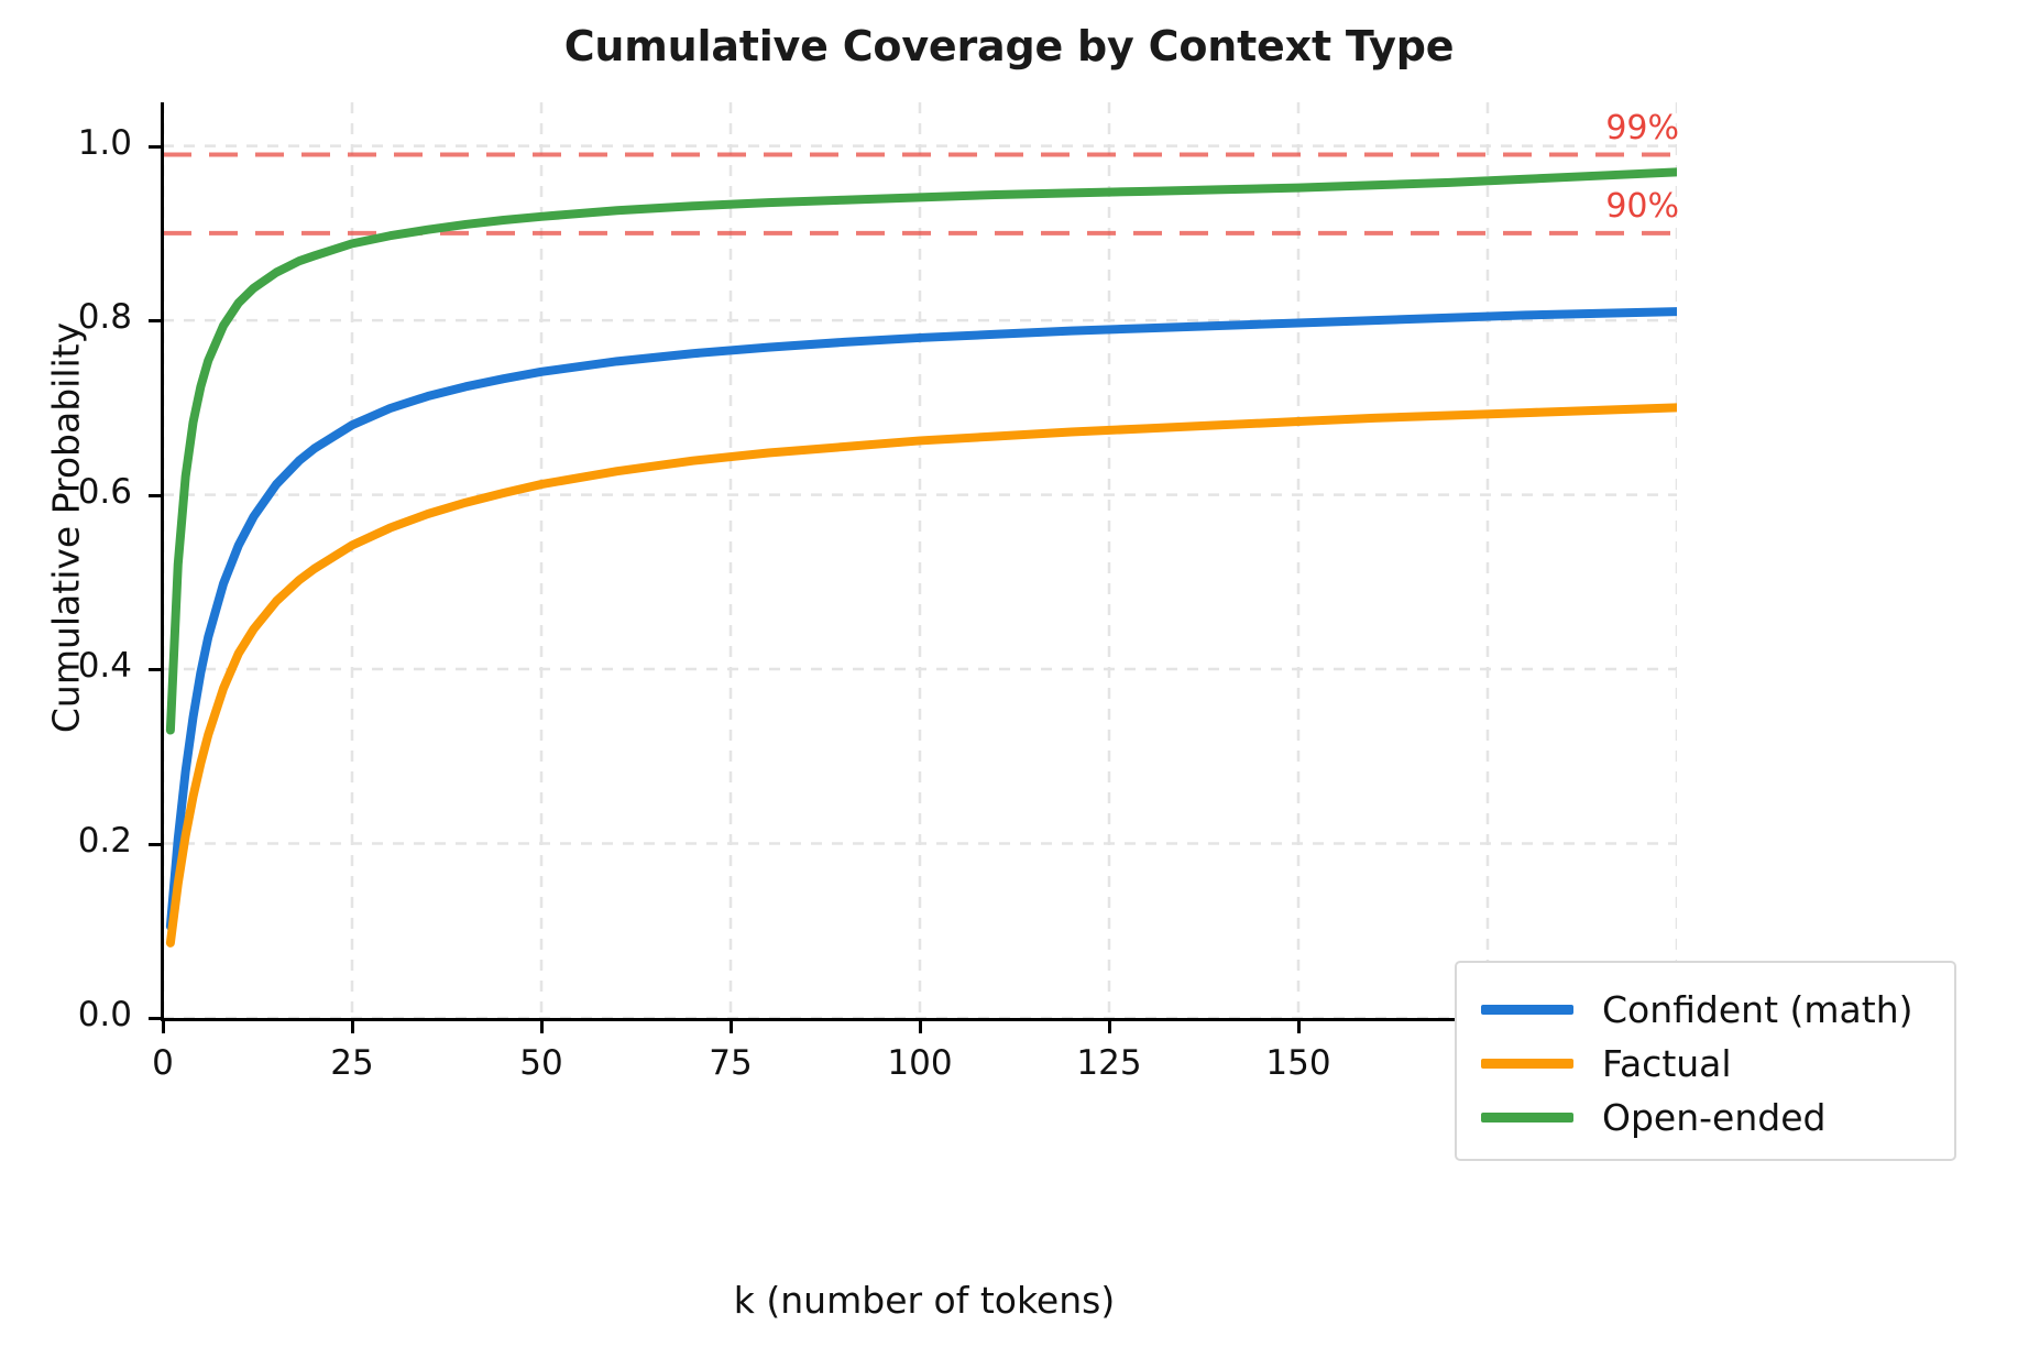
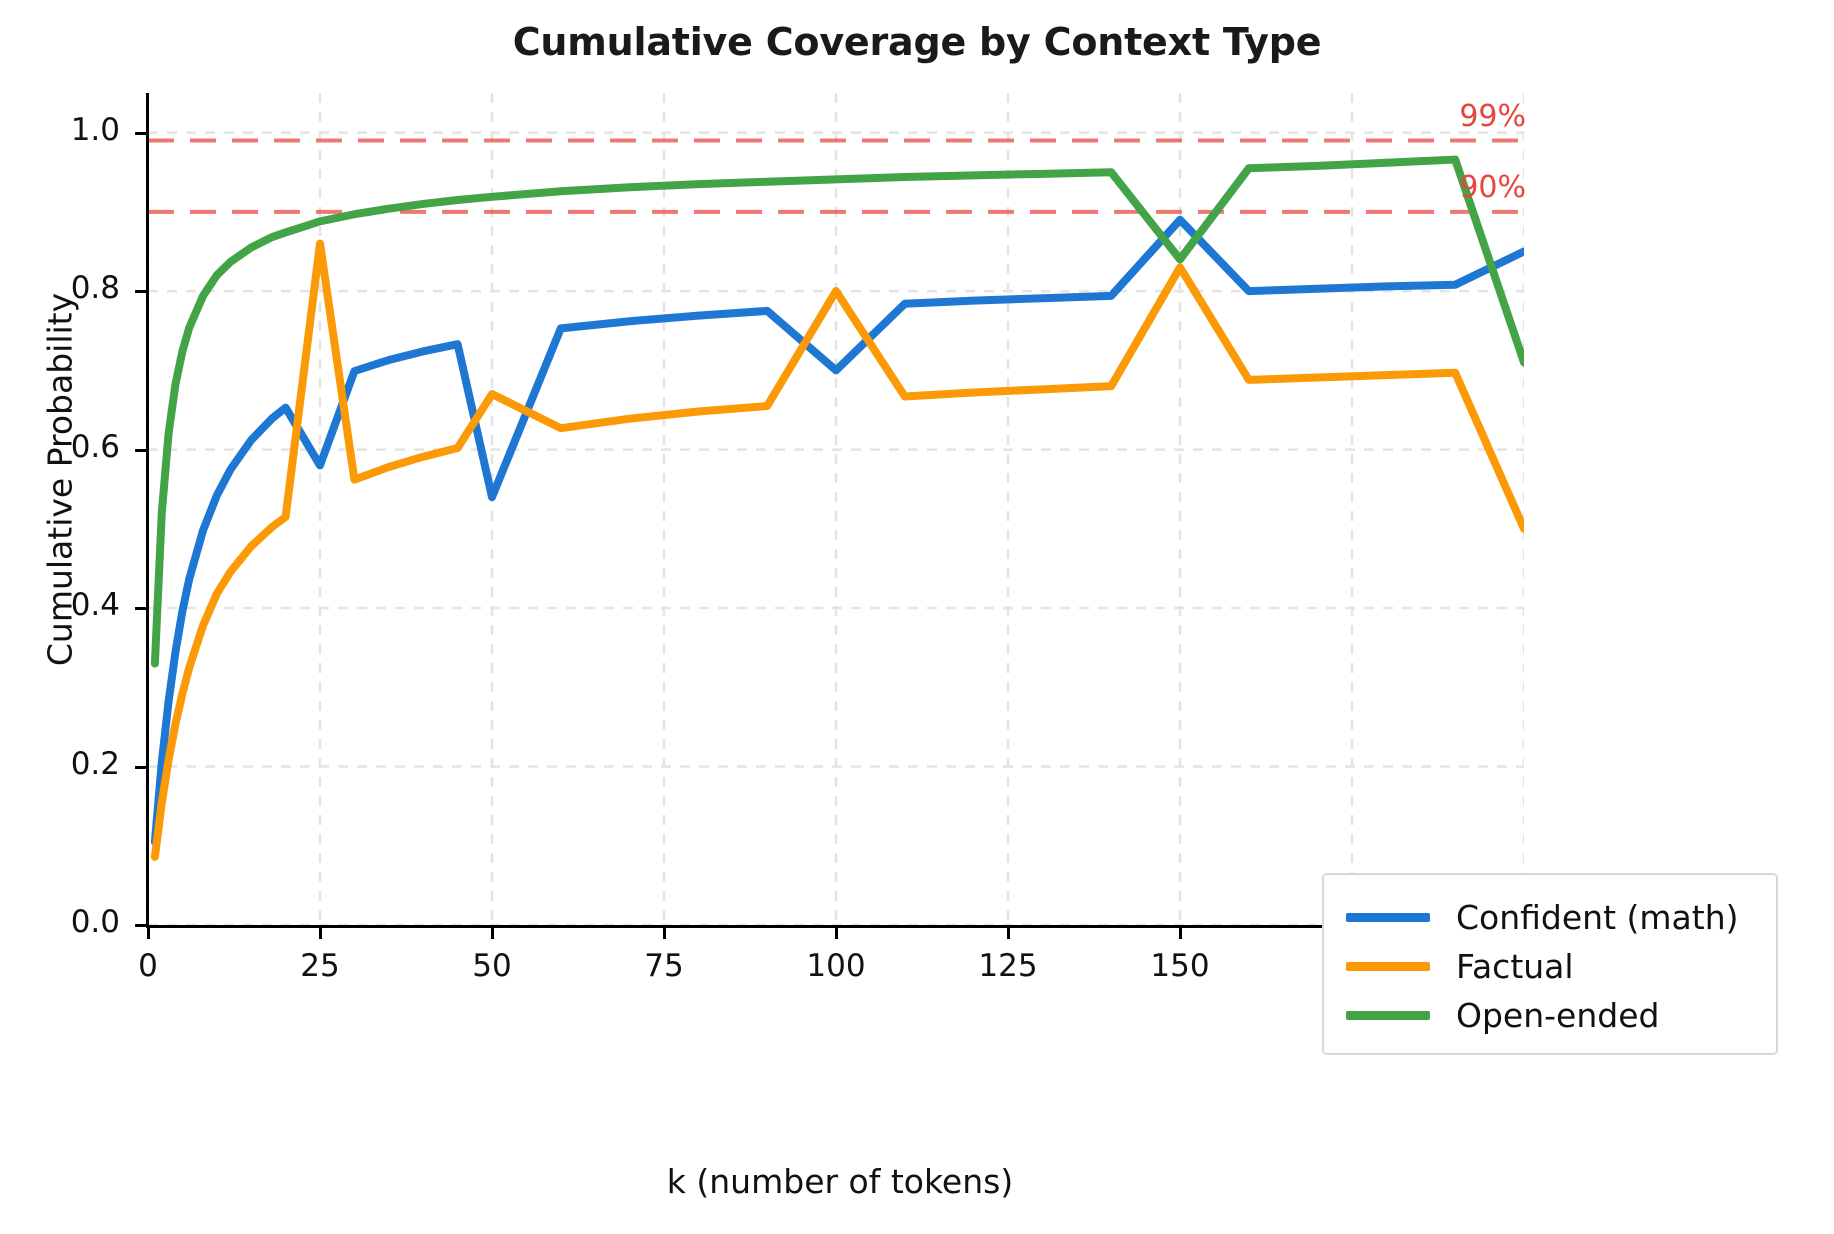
Confident (math)/25: 0.68 -> 0.58
Factual/25: 0.54 -> 0.86
Confident (math)/50: 0.74 -> 0.54
Factual/50: 0.61 -> 0.67
Confident (math)/100: 0.78 -> 0.70
Factual/100: 0.66 -> 0.80
Confident (math)/150: 0.80 -> 0.89
Factual/150: 0.68 -> 0.83
Open-ended/150: 0.95 -> 0.84
Confident (math)/200: 0.81 -> 0.85
Factual/200: 0.70 -> 0.50
Open-ended/200: 0.97 -> 0.71
